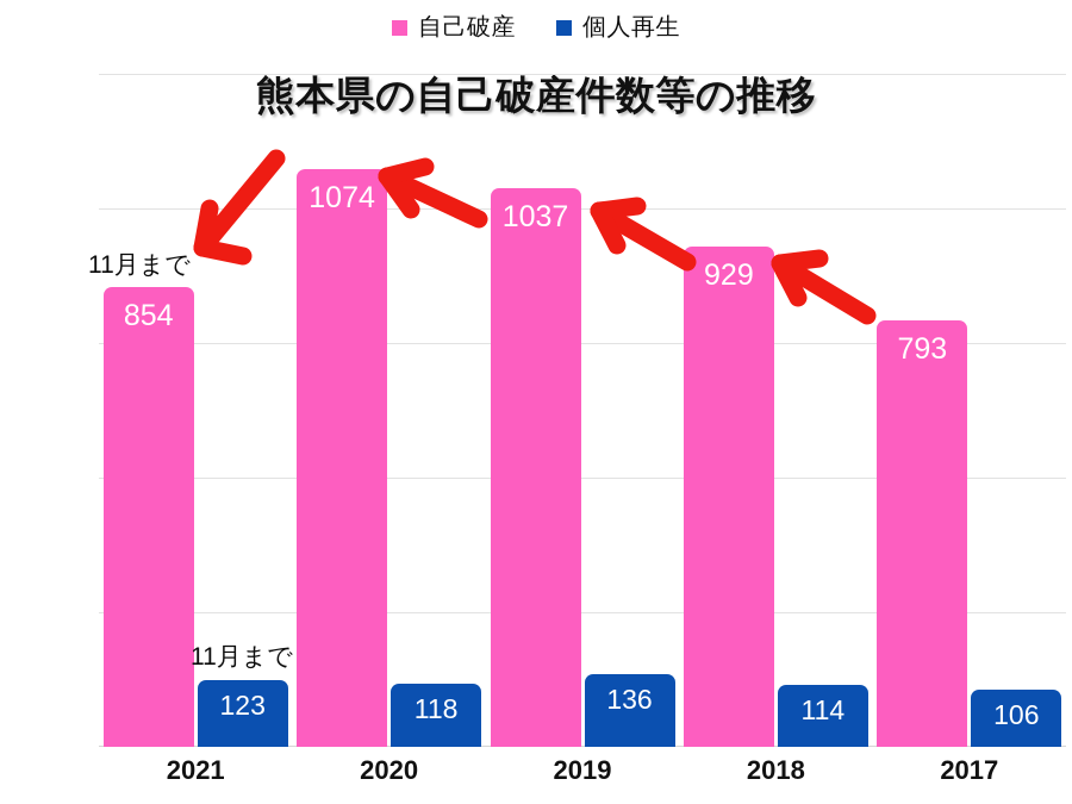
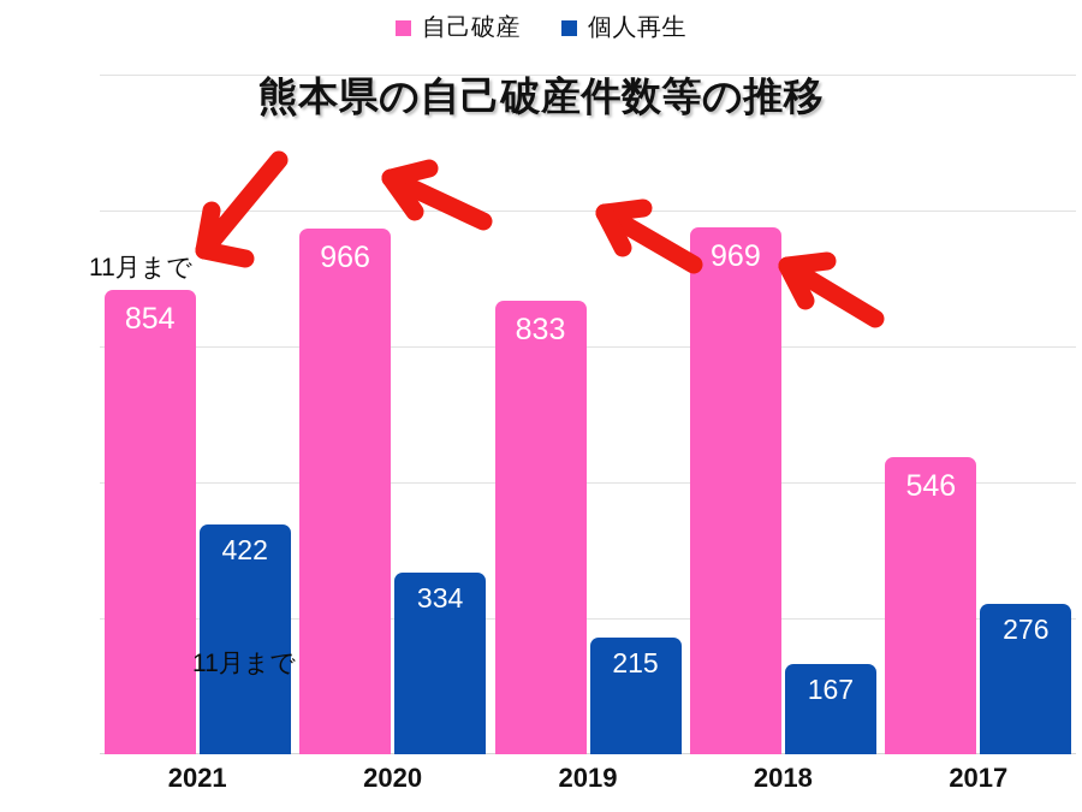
個人再生/2021: 123 -> 422
自己破産/2020: 1074 -> 966
個人再生/2020: 118 -> 334
自己破産/2019: 1037 -> 833
個人再生/2019: 136 -> 215
自己破産/2018: 929 -> 969
個人再生/2018: 114 -> 167
自己破産/2017: 793 -> 546
個人再生/2017: 106 -> 276
